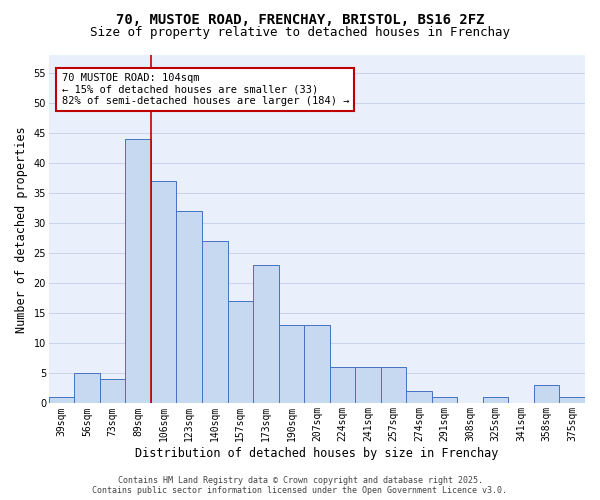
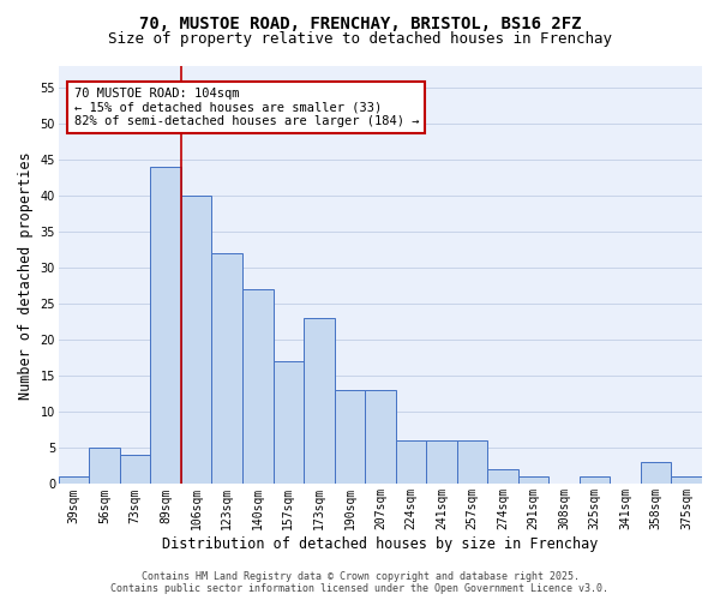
106sqm: 37 -> 40
